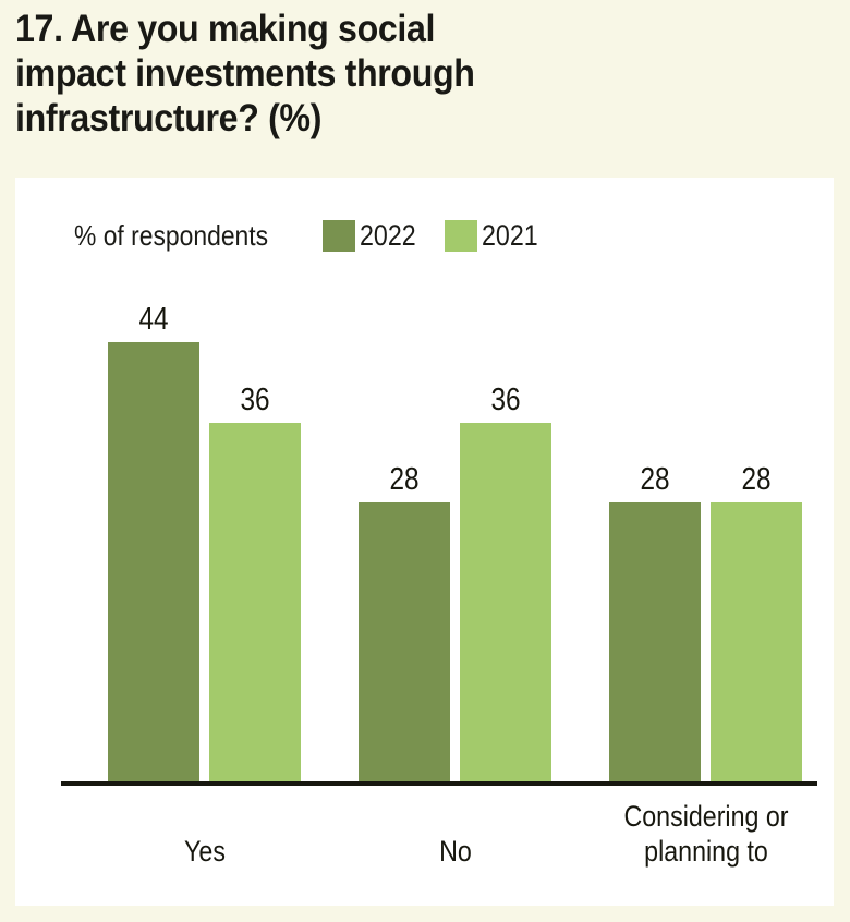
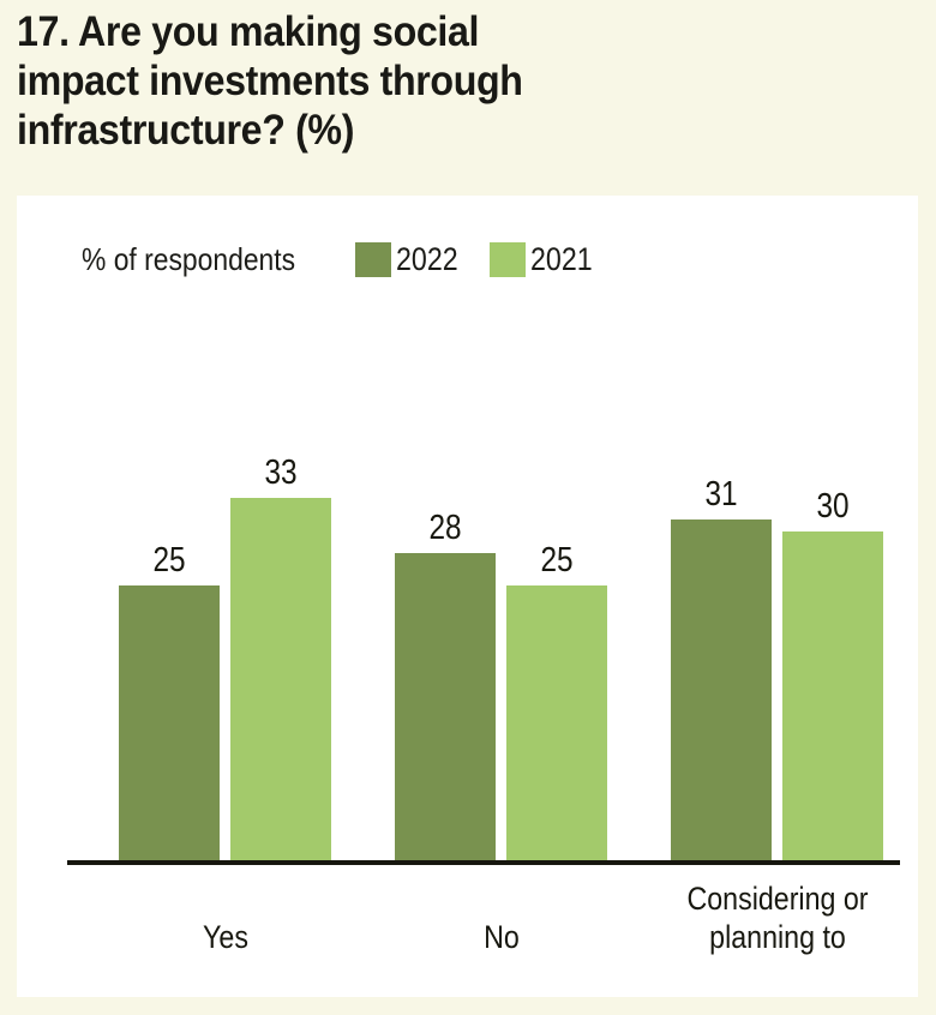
2022/Yes: 44 -> 25
2021/Yes: 36 -> 33
2021/No: 36 -> 25
2022/Considering or planning to: 28 -> 31
2021/Considering or planning to: 28 -> 30
